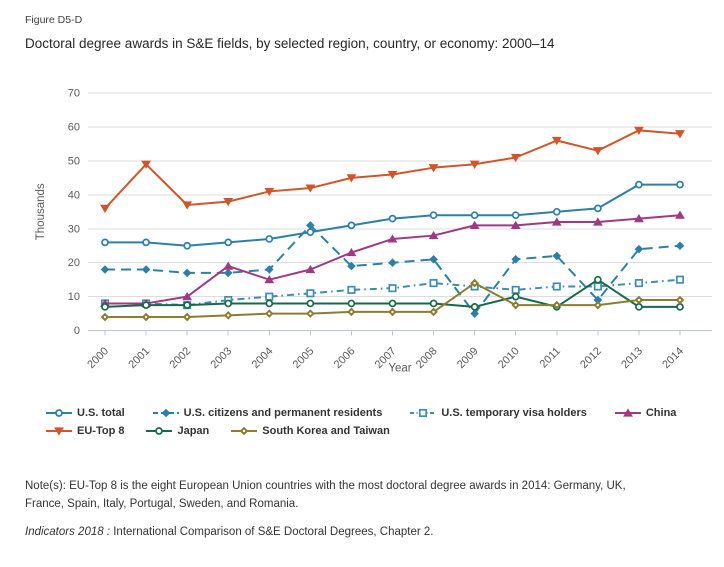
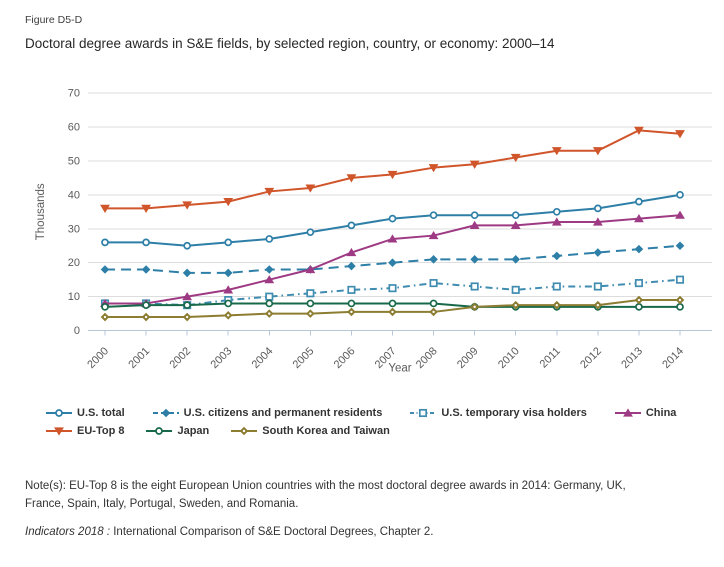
EU-Top 8/2001: 49 -> 36
China/2003: 19 -> 12
U.S. citizens and permanent residents/2005: 31 -> 18
U.S. citizens and permanent residents/2009: 5 -> 21
South Korea and Taiwan/2009: 14 -> 7
Japan/2010: 10 -> 7
EU-Top 8/2011: 56 -> 53
U.S. citizens and permanent residents/2012: 9 -> 23
Japan/2012: 15 -> 7
U.S. total/2013: 43 -> 38
U.S. total/2014: 43 -> 40
